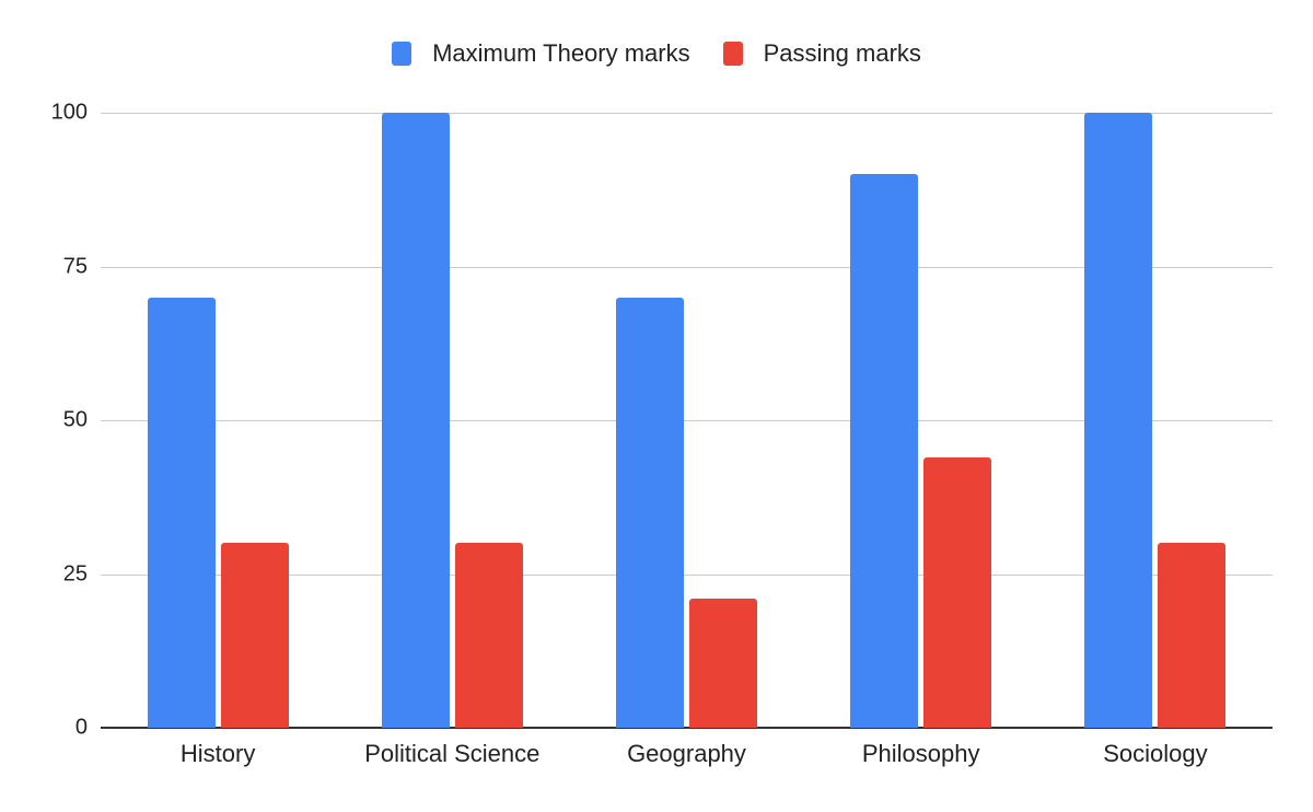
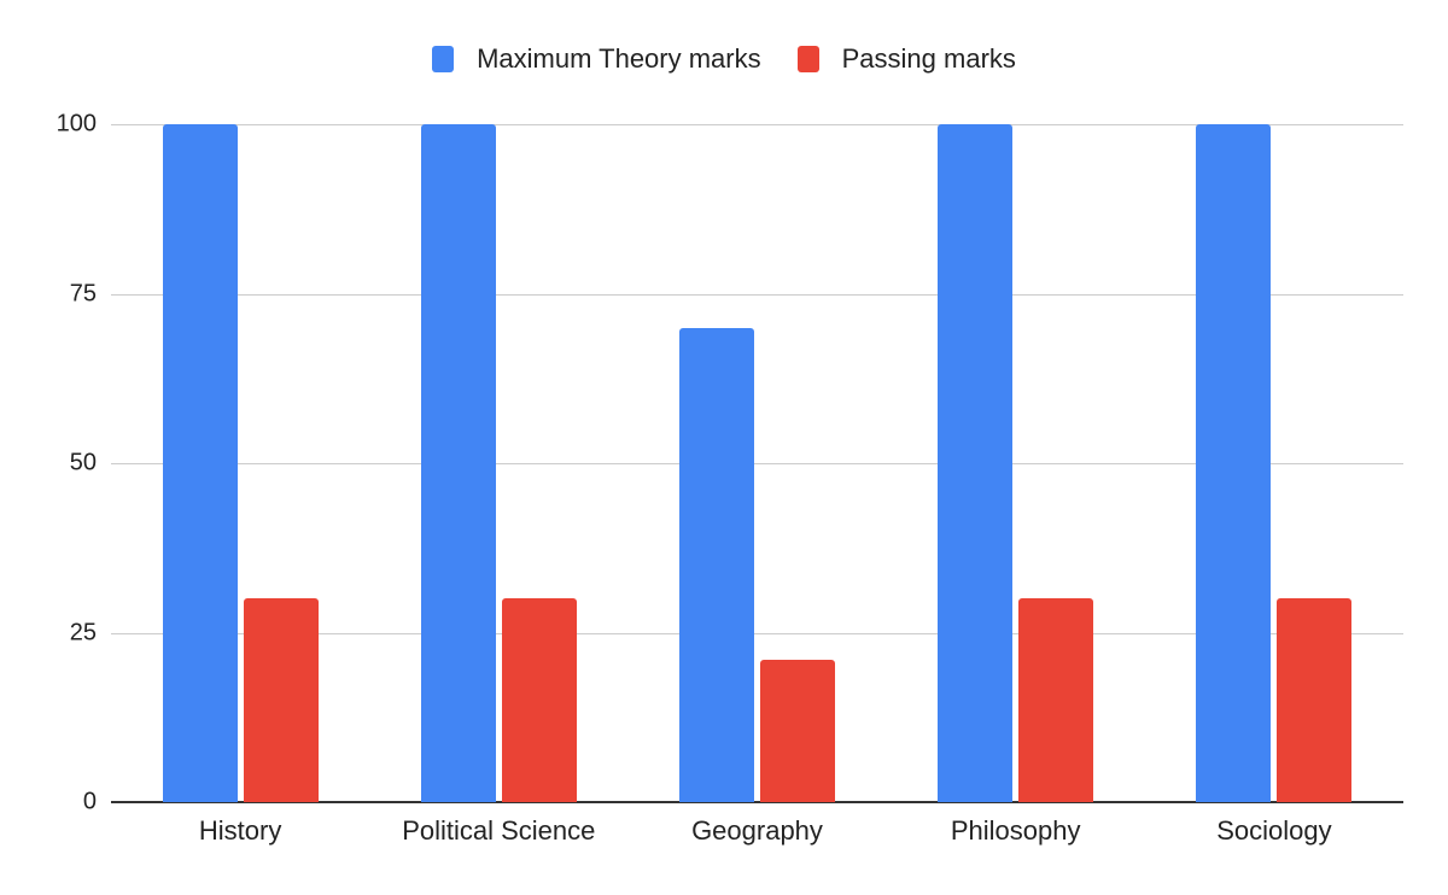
Maximum Theory marks/History: 70 -> 100
Maximum Theory marks/Philosophy: 90 -> 100
Passing marks/Philosophy: 44 -> 30
